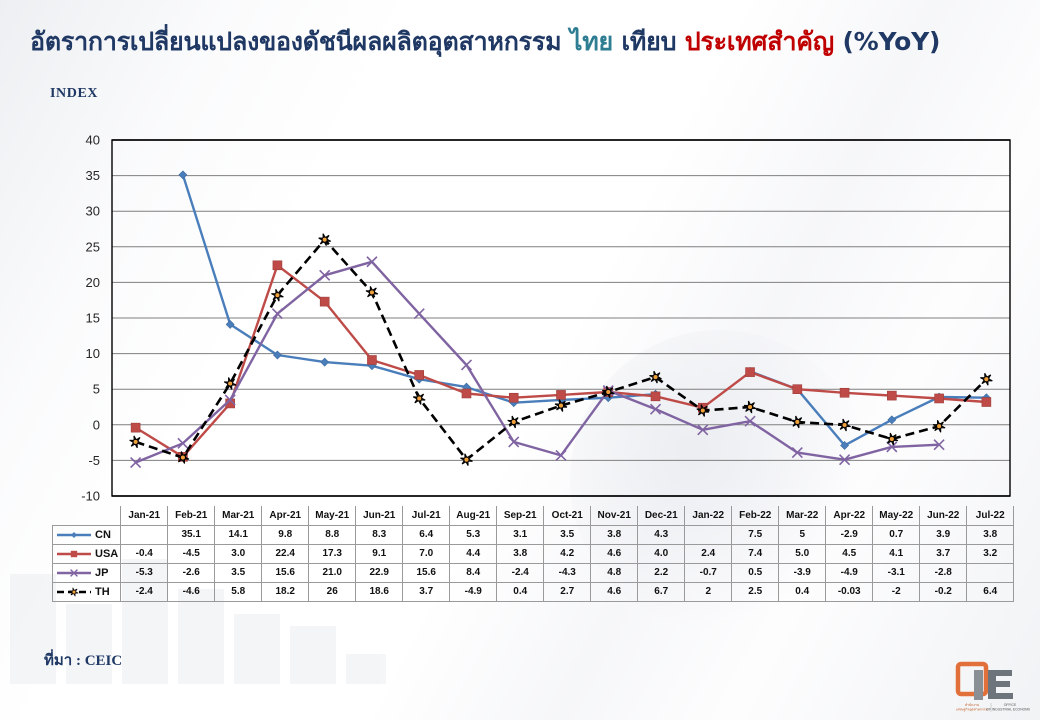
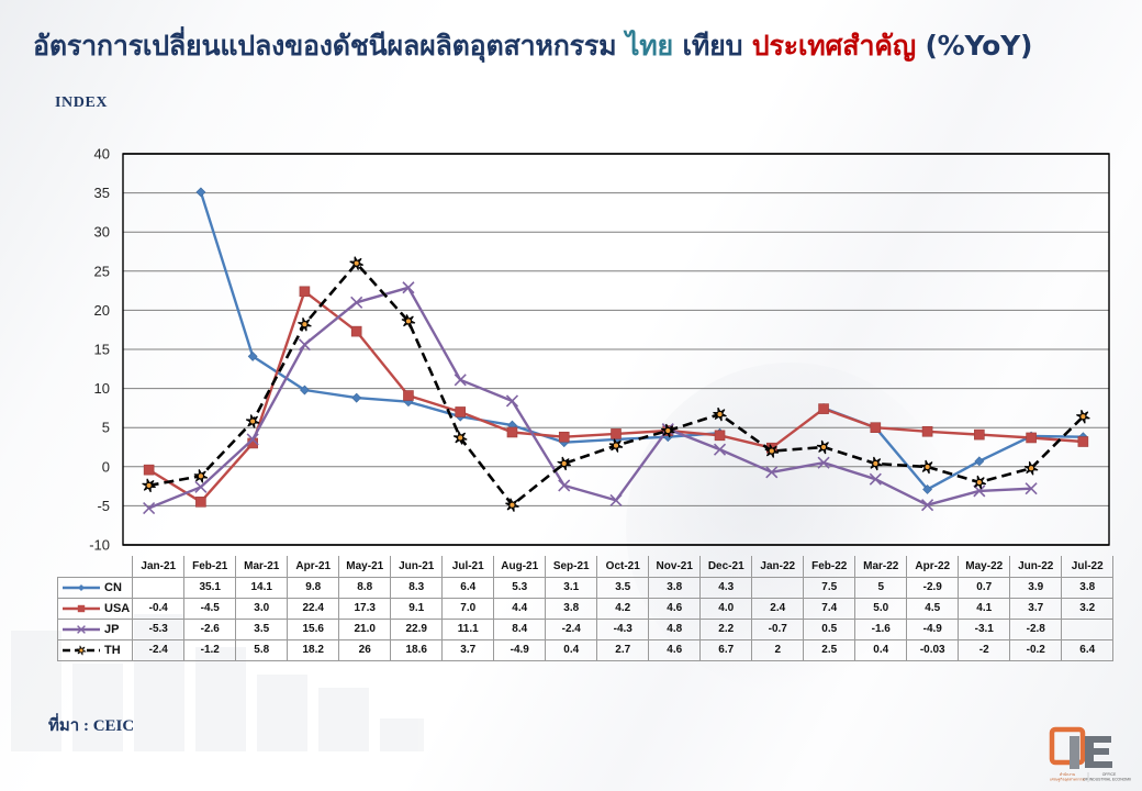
TH/Feb-21: -4.6 -> -1.2
JP/Jul-21: 15.6 -> 11.1
JP/Mar-22: -3.9 -> -1.6
